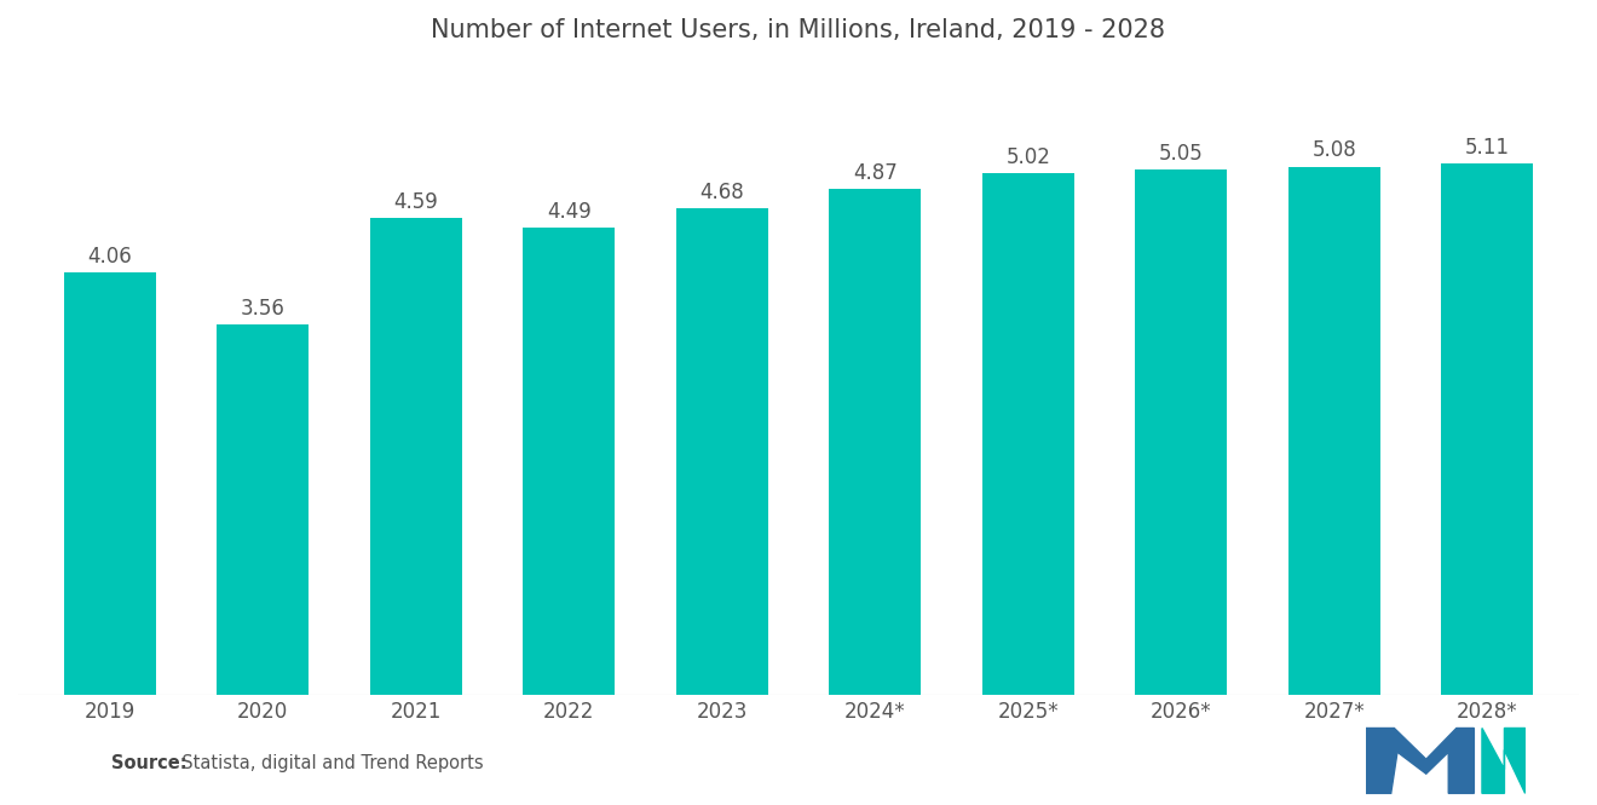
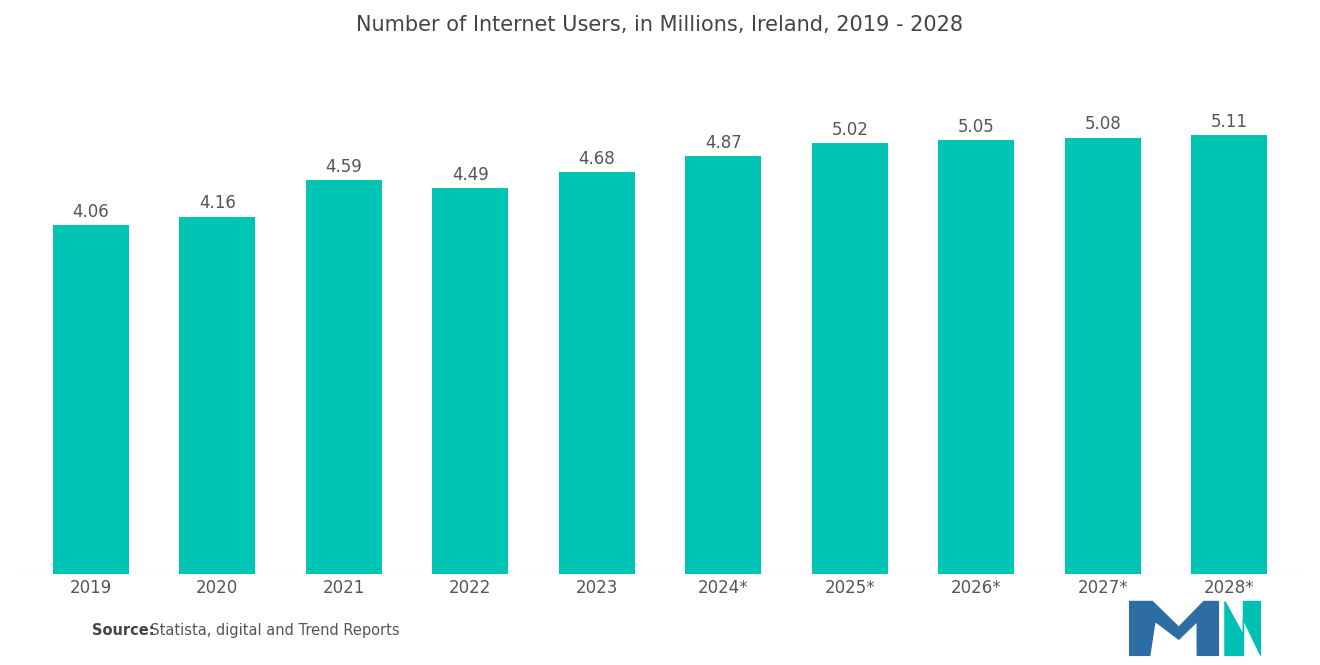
2020: 3.56 -> 4.16
